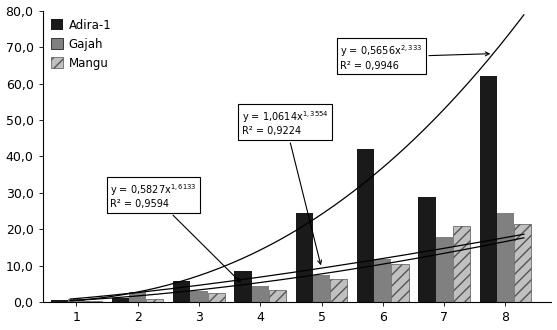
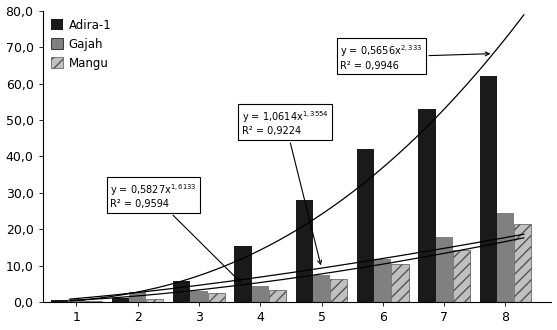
Adira-1/4: 8,5 -> 15,5
Adira-1/5: 24,5 -> 28,0
Adira-1/7: 29,0 -> 53,0
Mangu/7: 21,0 -> 14,5
